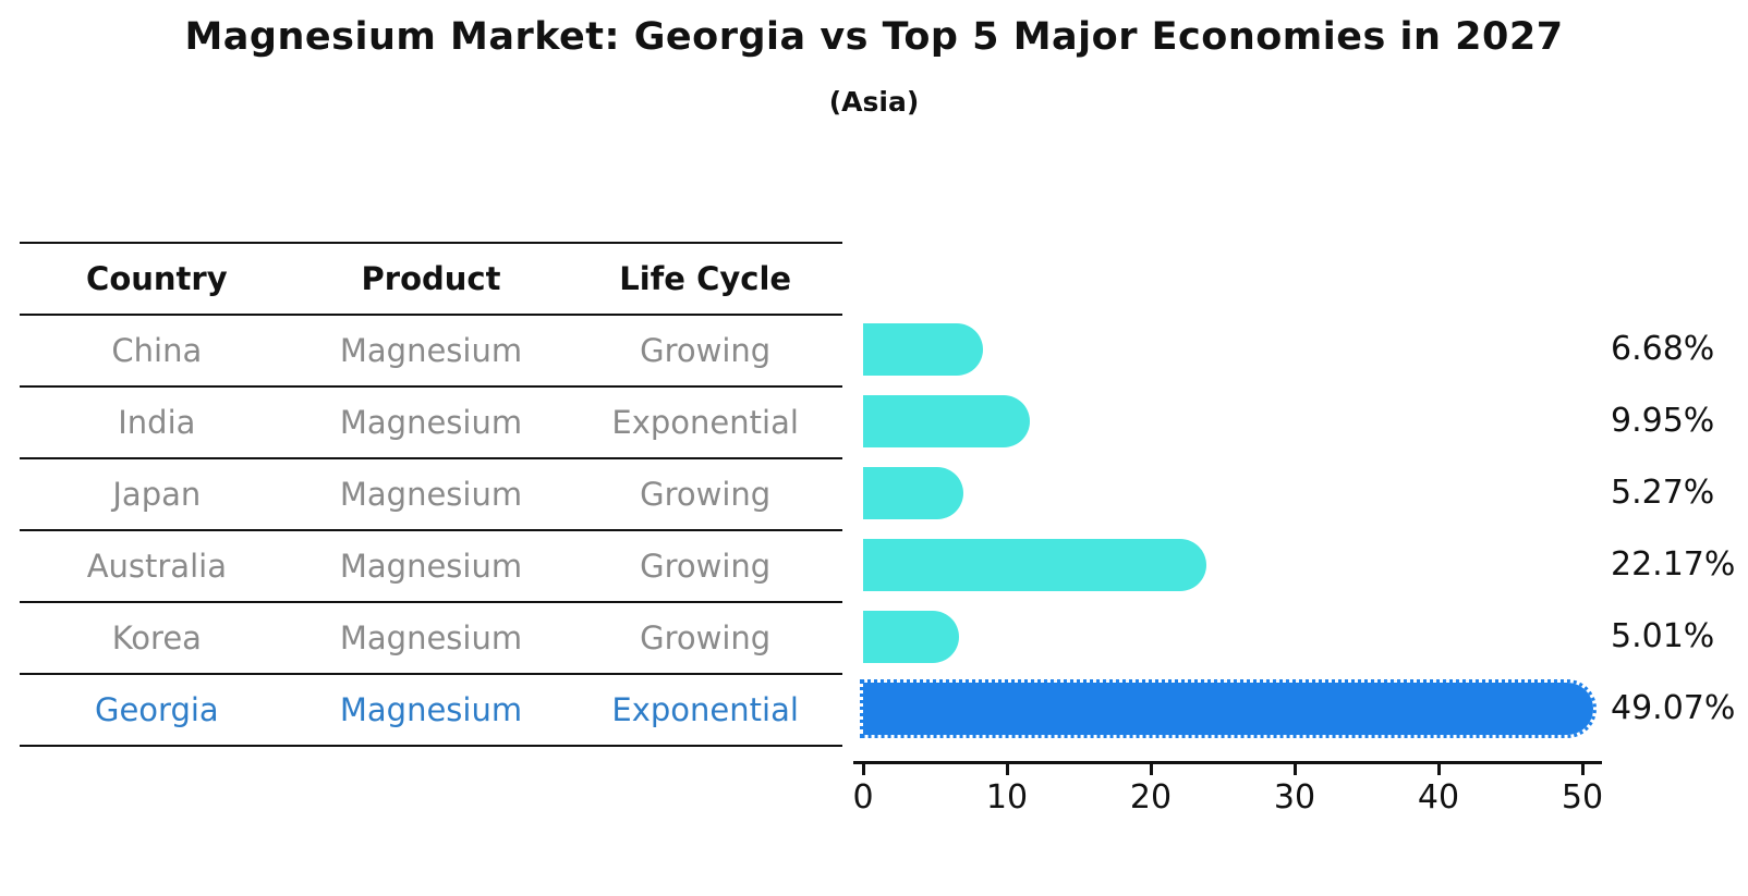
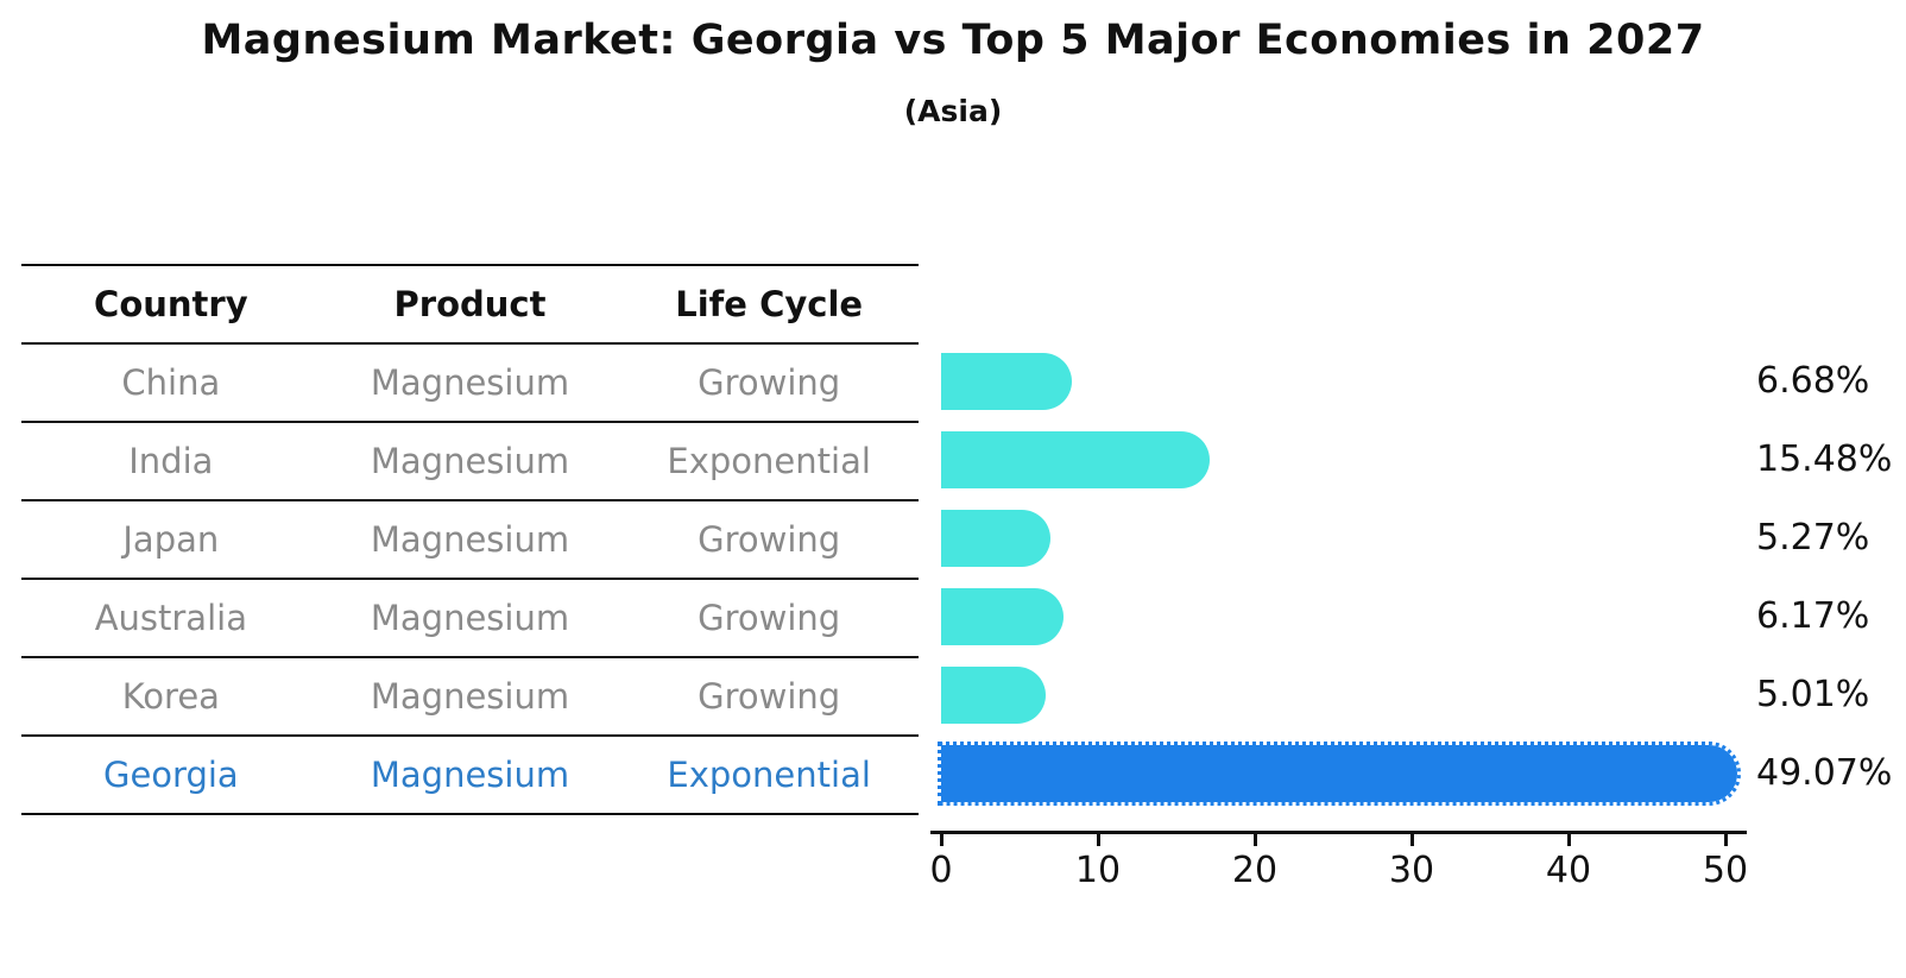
India: 9.95% -> 15.48%
Australia: 22.17% -> 6.17%
